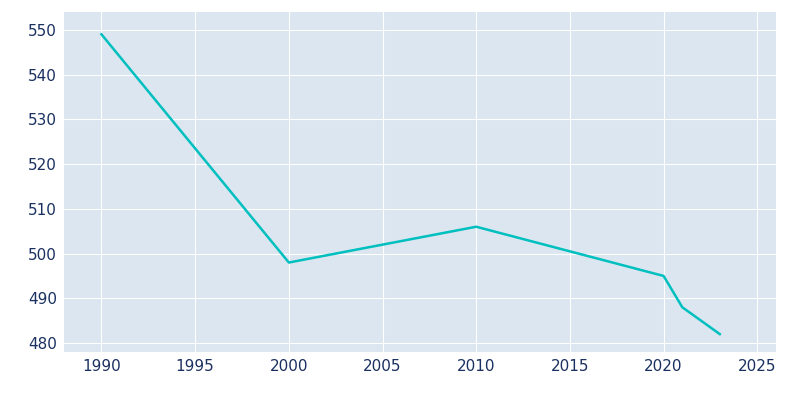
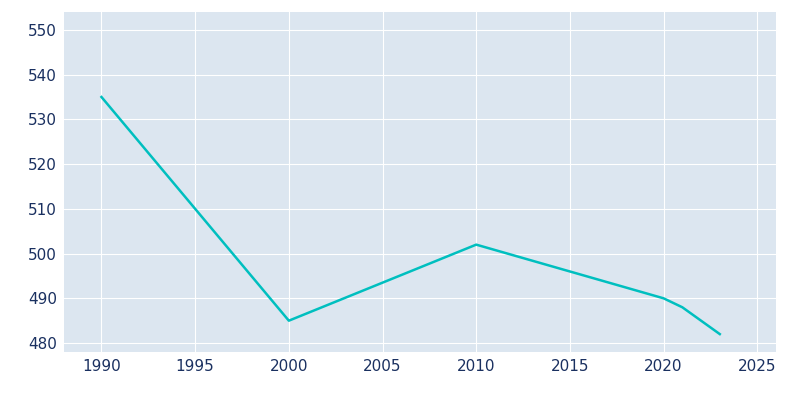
1990: 549 -> 535
2000: 498 -> 485
2010: 506 -> 502
2020: 495 -> 490
